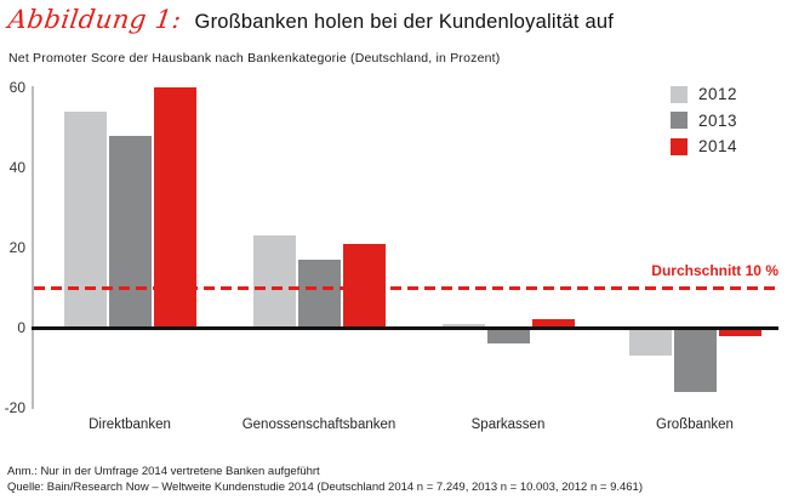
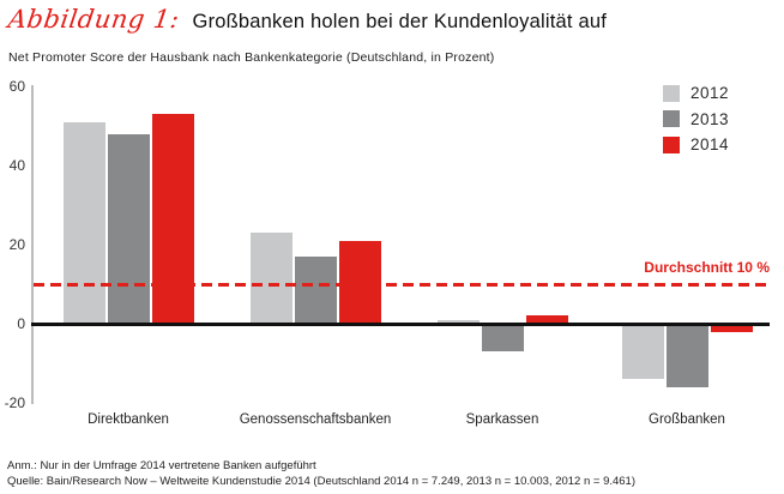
2012/Direktbanken: 54 -> 51
2014/Direktbanken: 60 -> 53
2013/Sparkassen: -4 -> -7
2012/Großbanken: -7 -> -14
